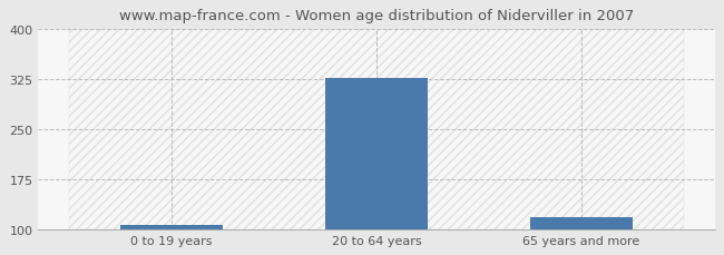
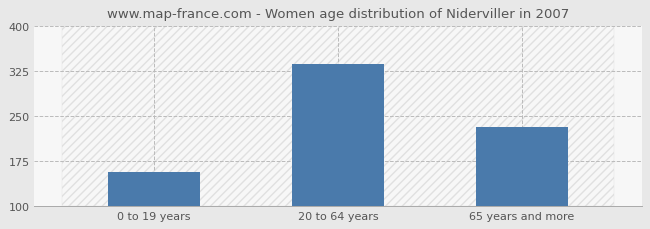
0 to 19 years: 107 -> 156
20 to 64 years: 326 -> 336
65 years and more: 118 -> 232
